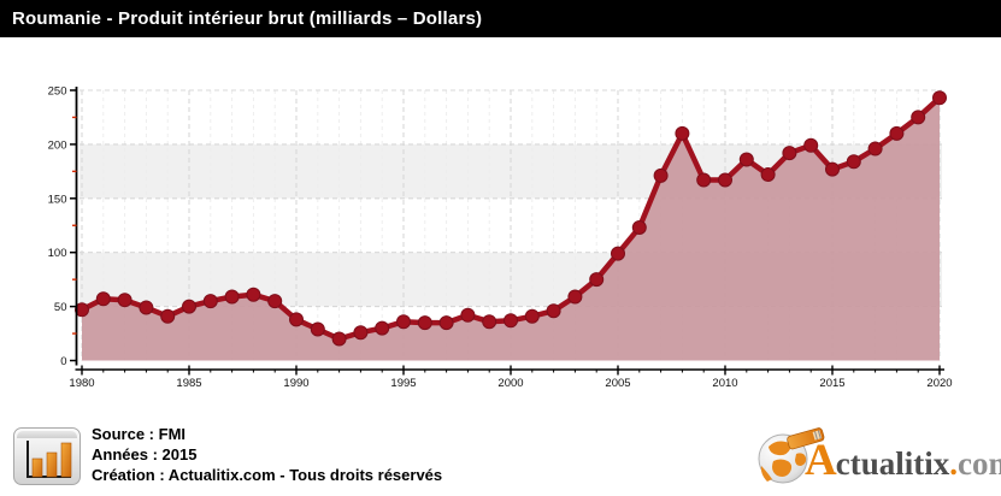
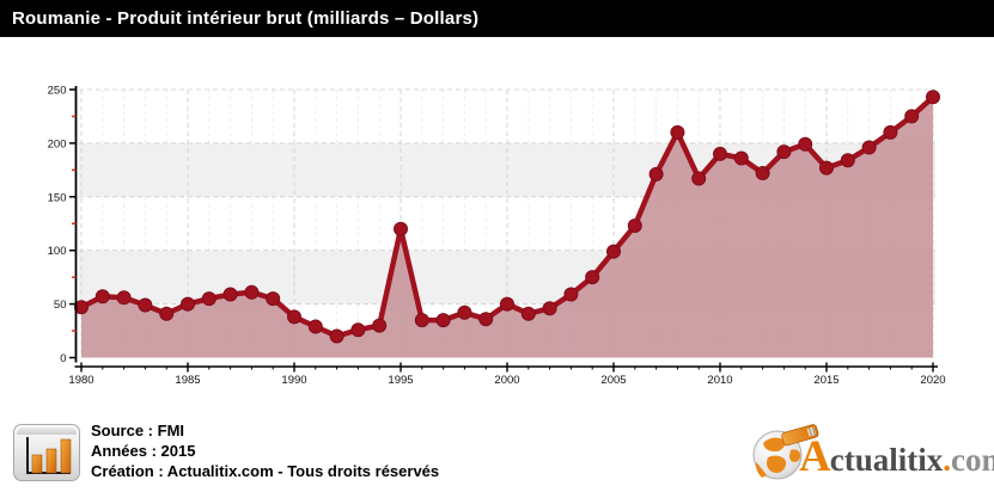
1995: 40 -> 120
2000: 40 -> 50
2010: 170 -> 190
